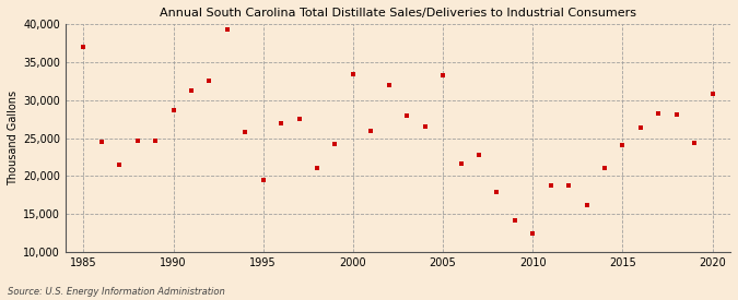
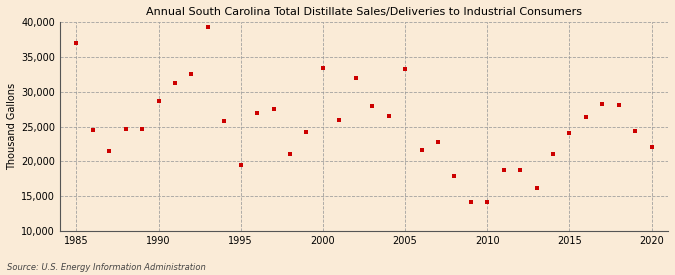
2010: 12,400 -> 14,200
2020: 30,800 -> 22,000
